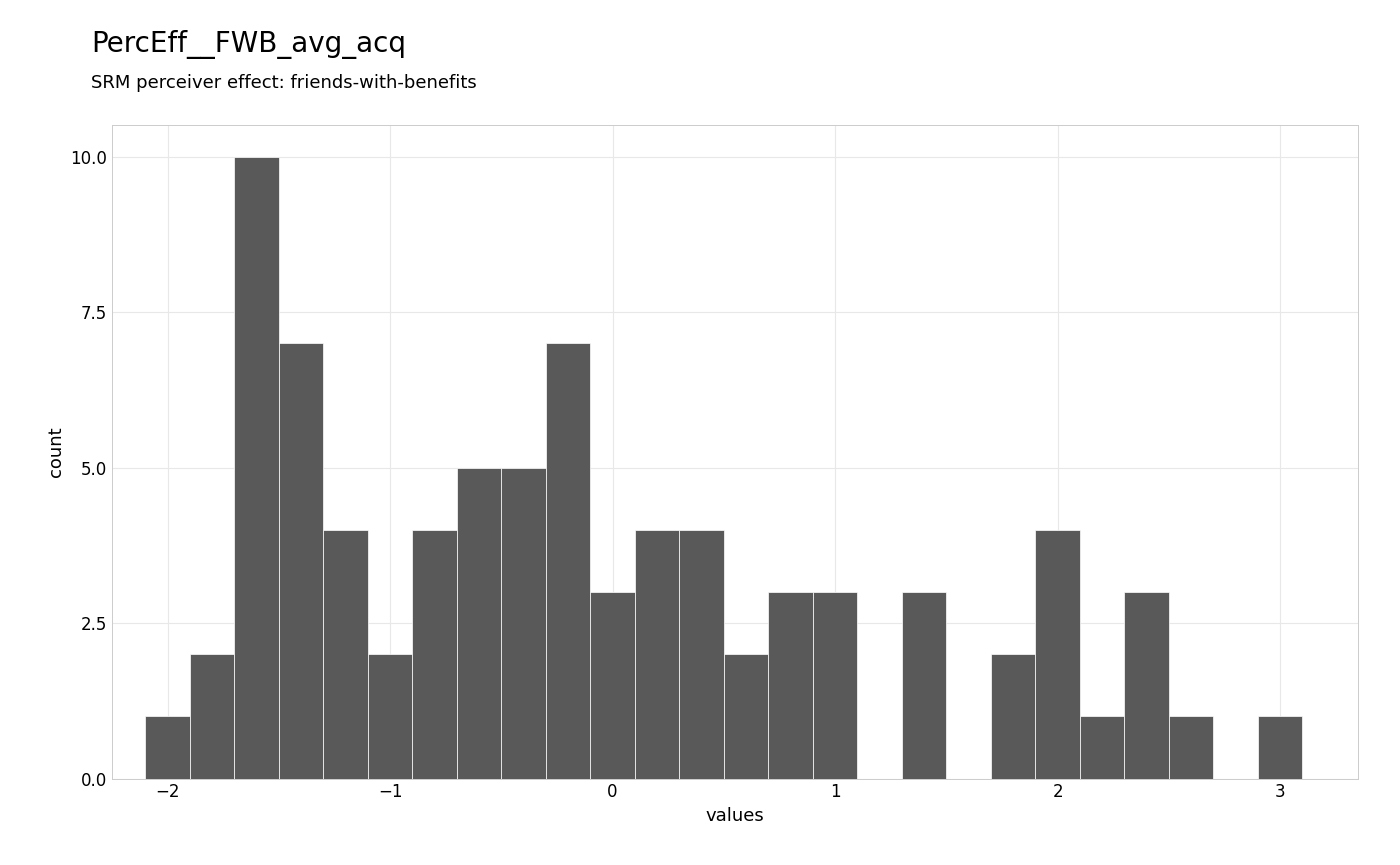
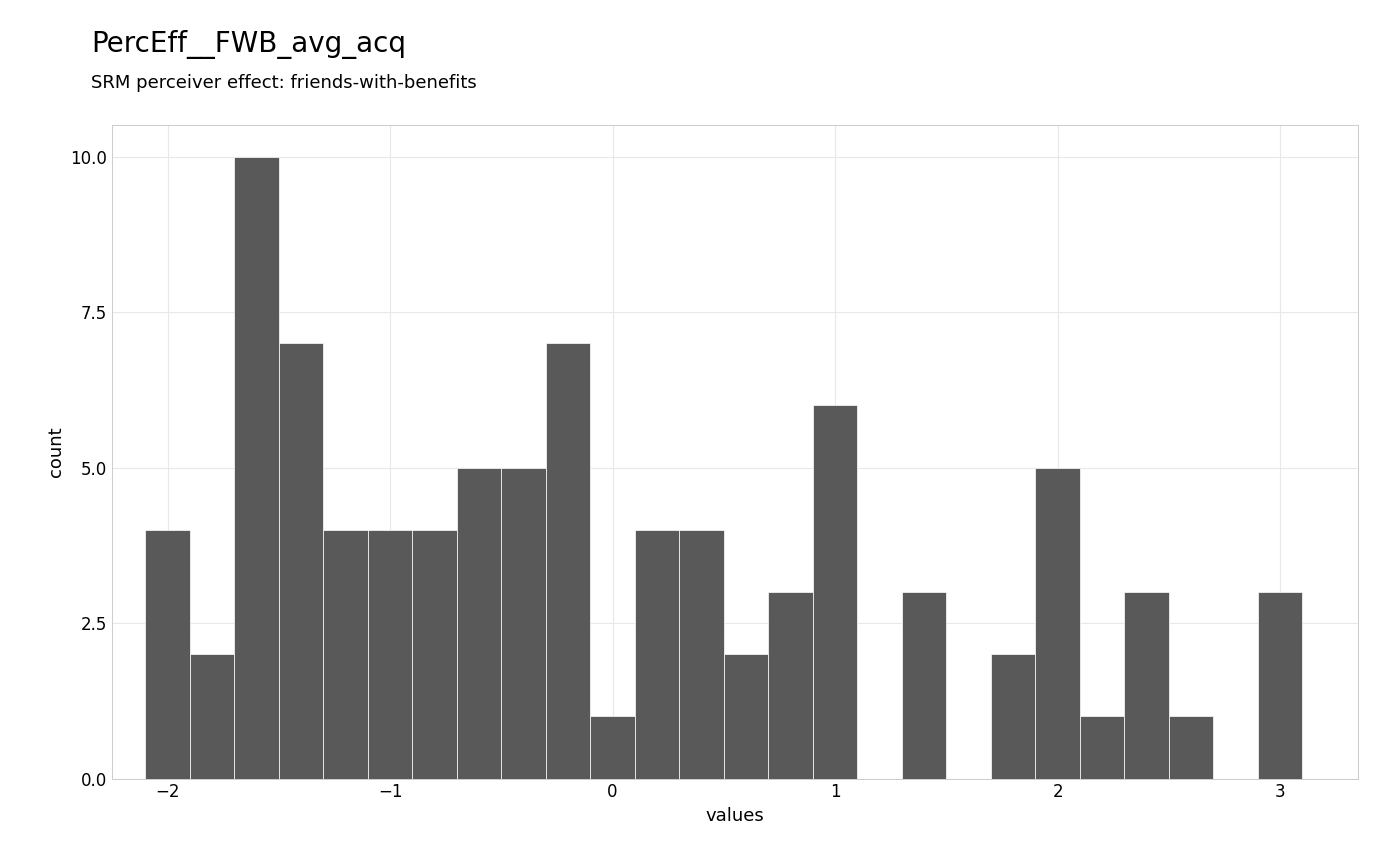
−2: 1 -> 4
−1: 2 -> 4
0: 3 -> 1
1: 3 -> 6
2: 4 -> 5
3: 1 -> 3
